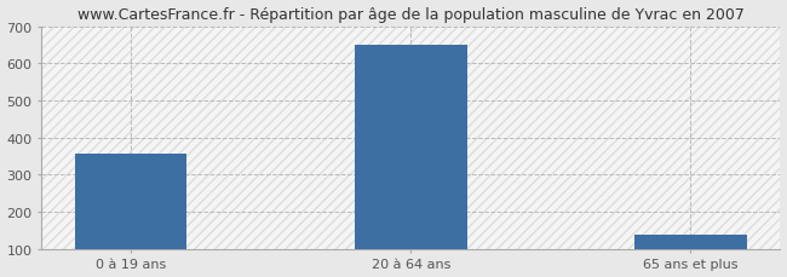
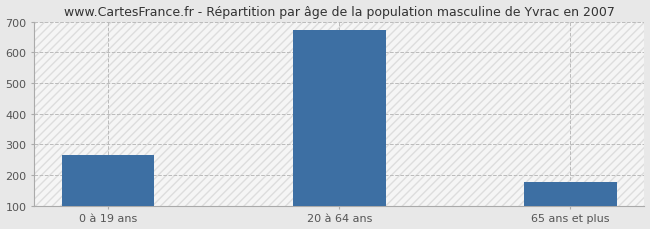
0 à 19 ans: 355 -> 265
20 à 64 ans: 650 -> 672
65 ans et plus: 140 -> 179
